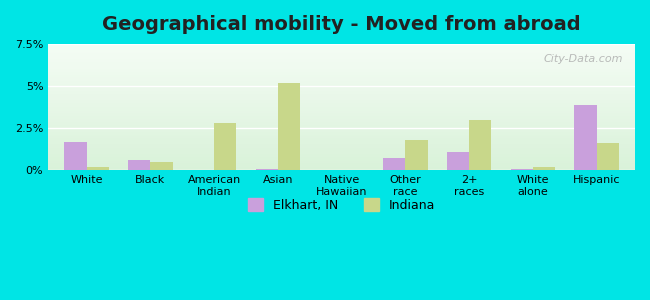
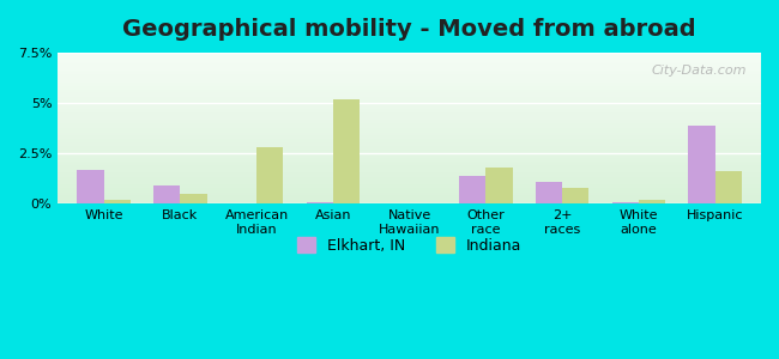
Elkhart, IN/Black: 0.6% -> 0.9%
Elkhart, IN/Other race: 0.7% -> 1.4%
Indiana/2+ races: 3.0% -> 0.8%
